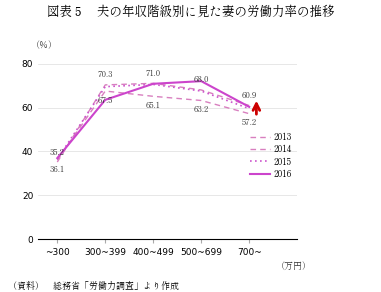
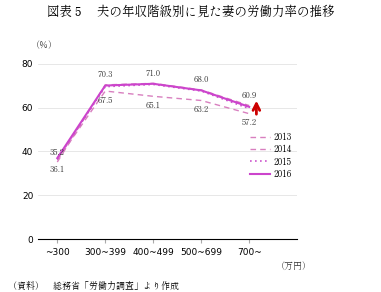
2016/300~399: 63.5 -> 70.0
2016/500~699: 72.0 -> 67.8
